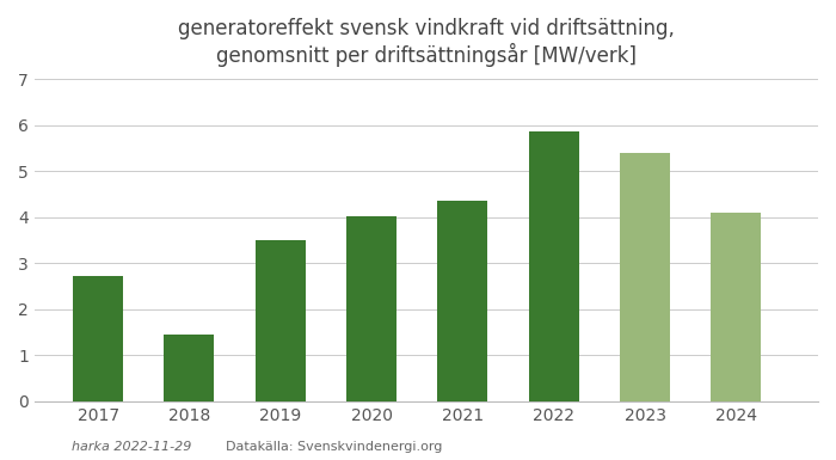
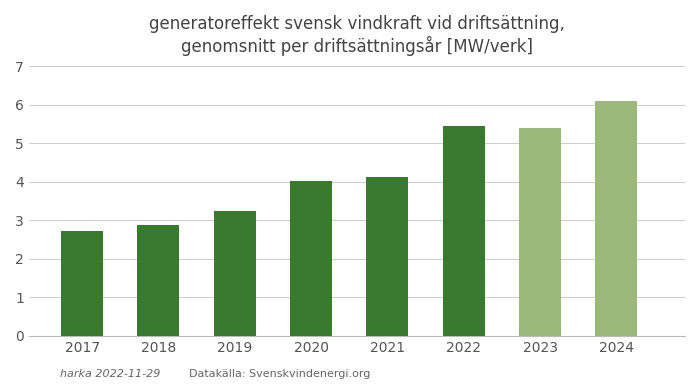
2018: 1.45 -> 2.88
2019: 3.50 -> 3.25
2021: 4.35 -> 4.13
2022: 5.85 -> 5.45
2024: 4.10 -> 6.10
